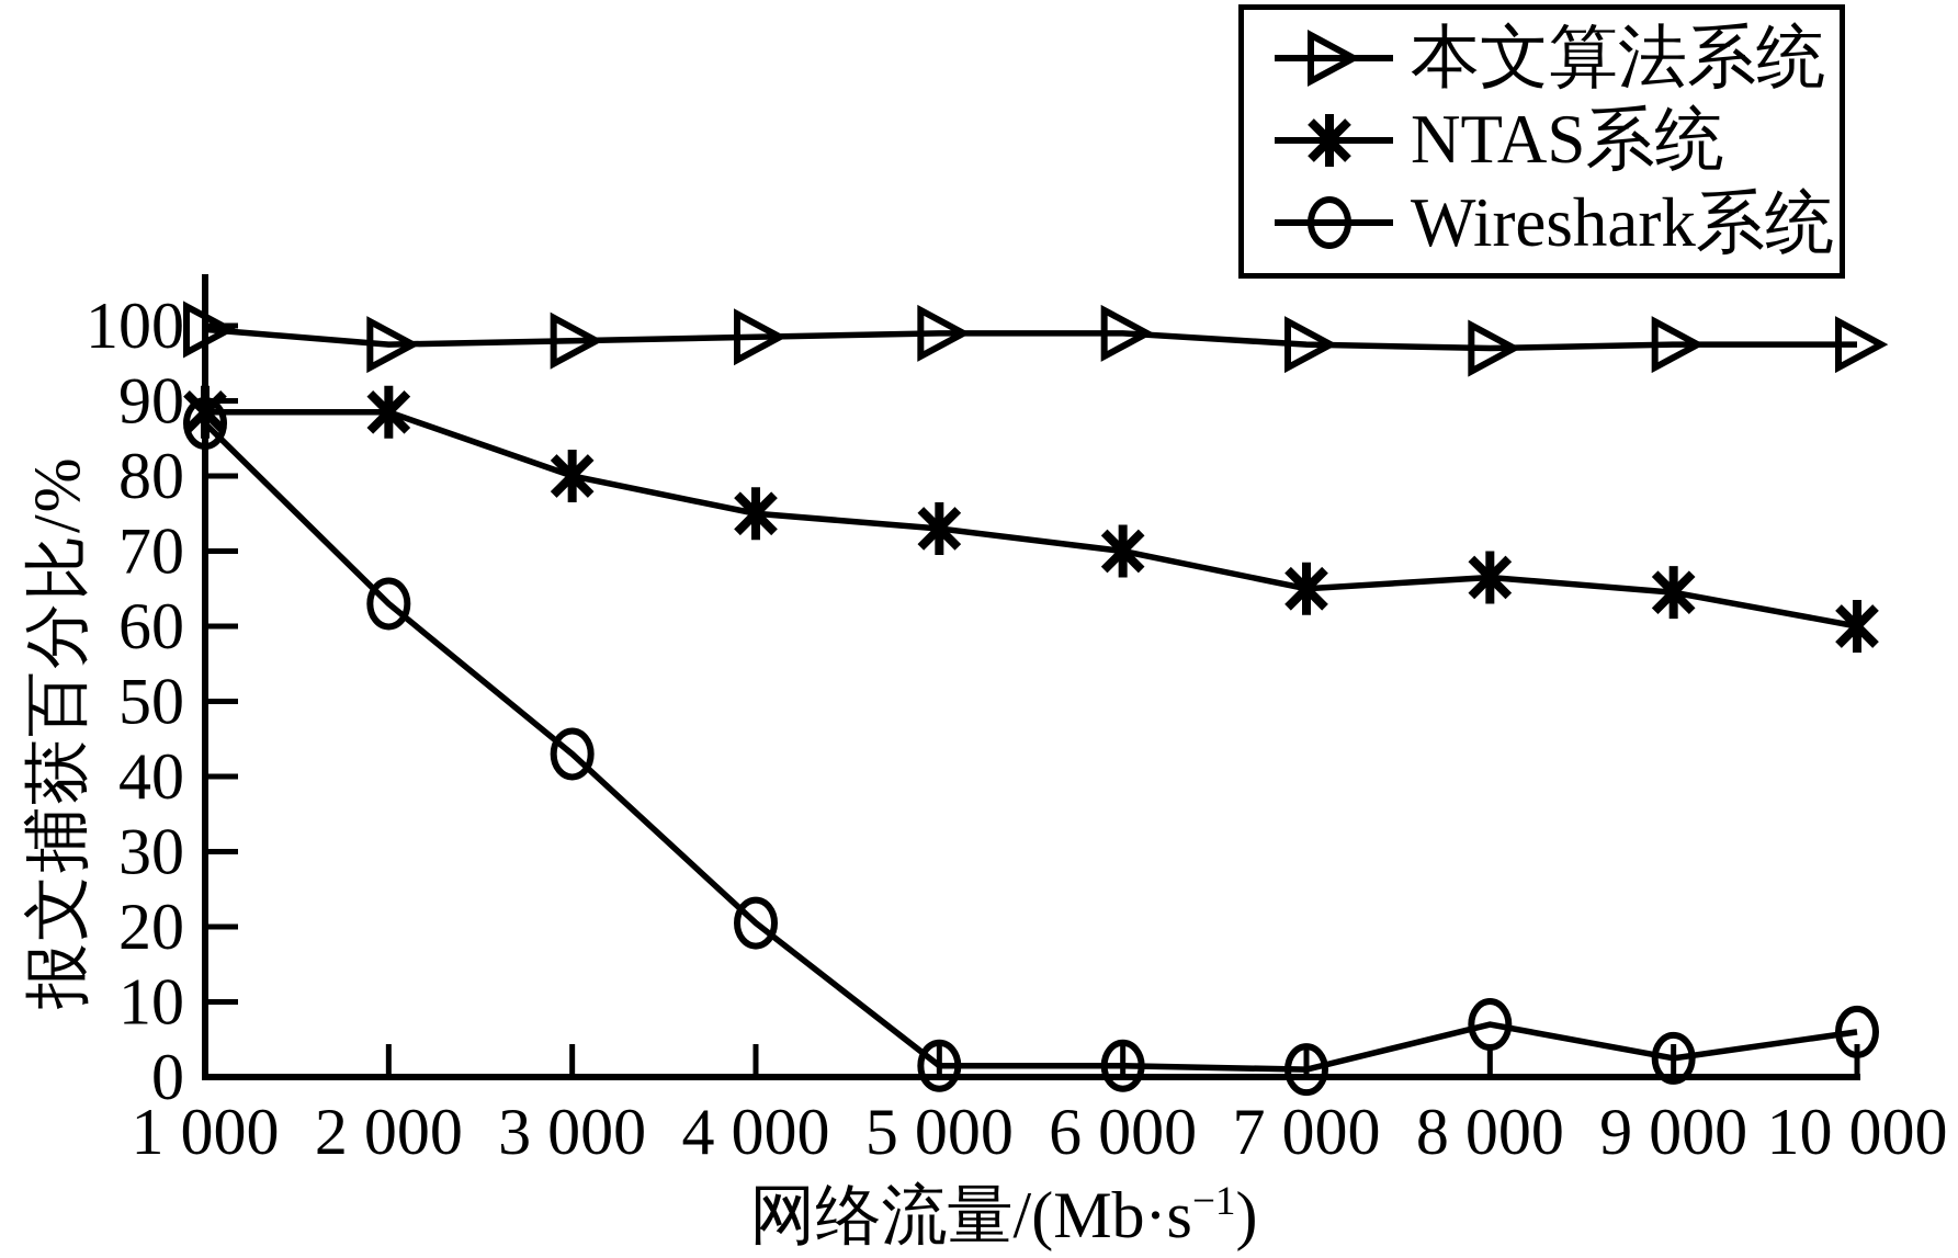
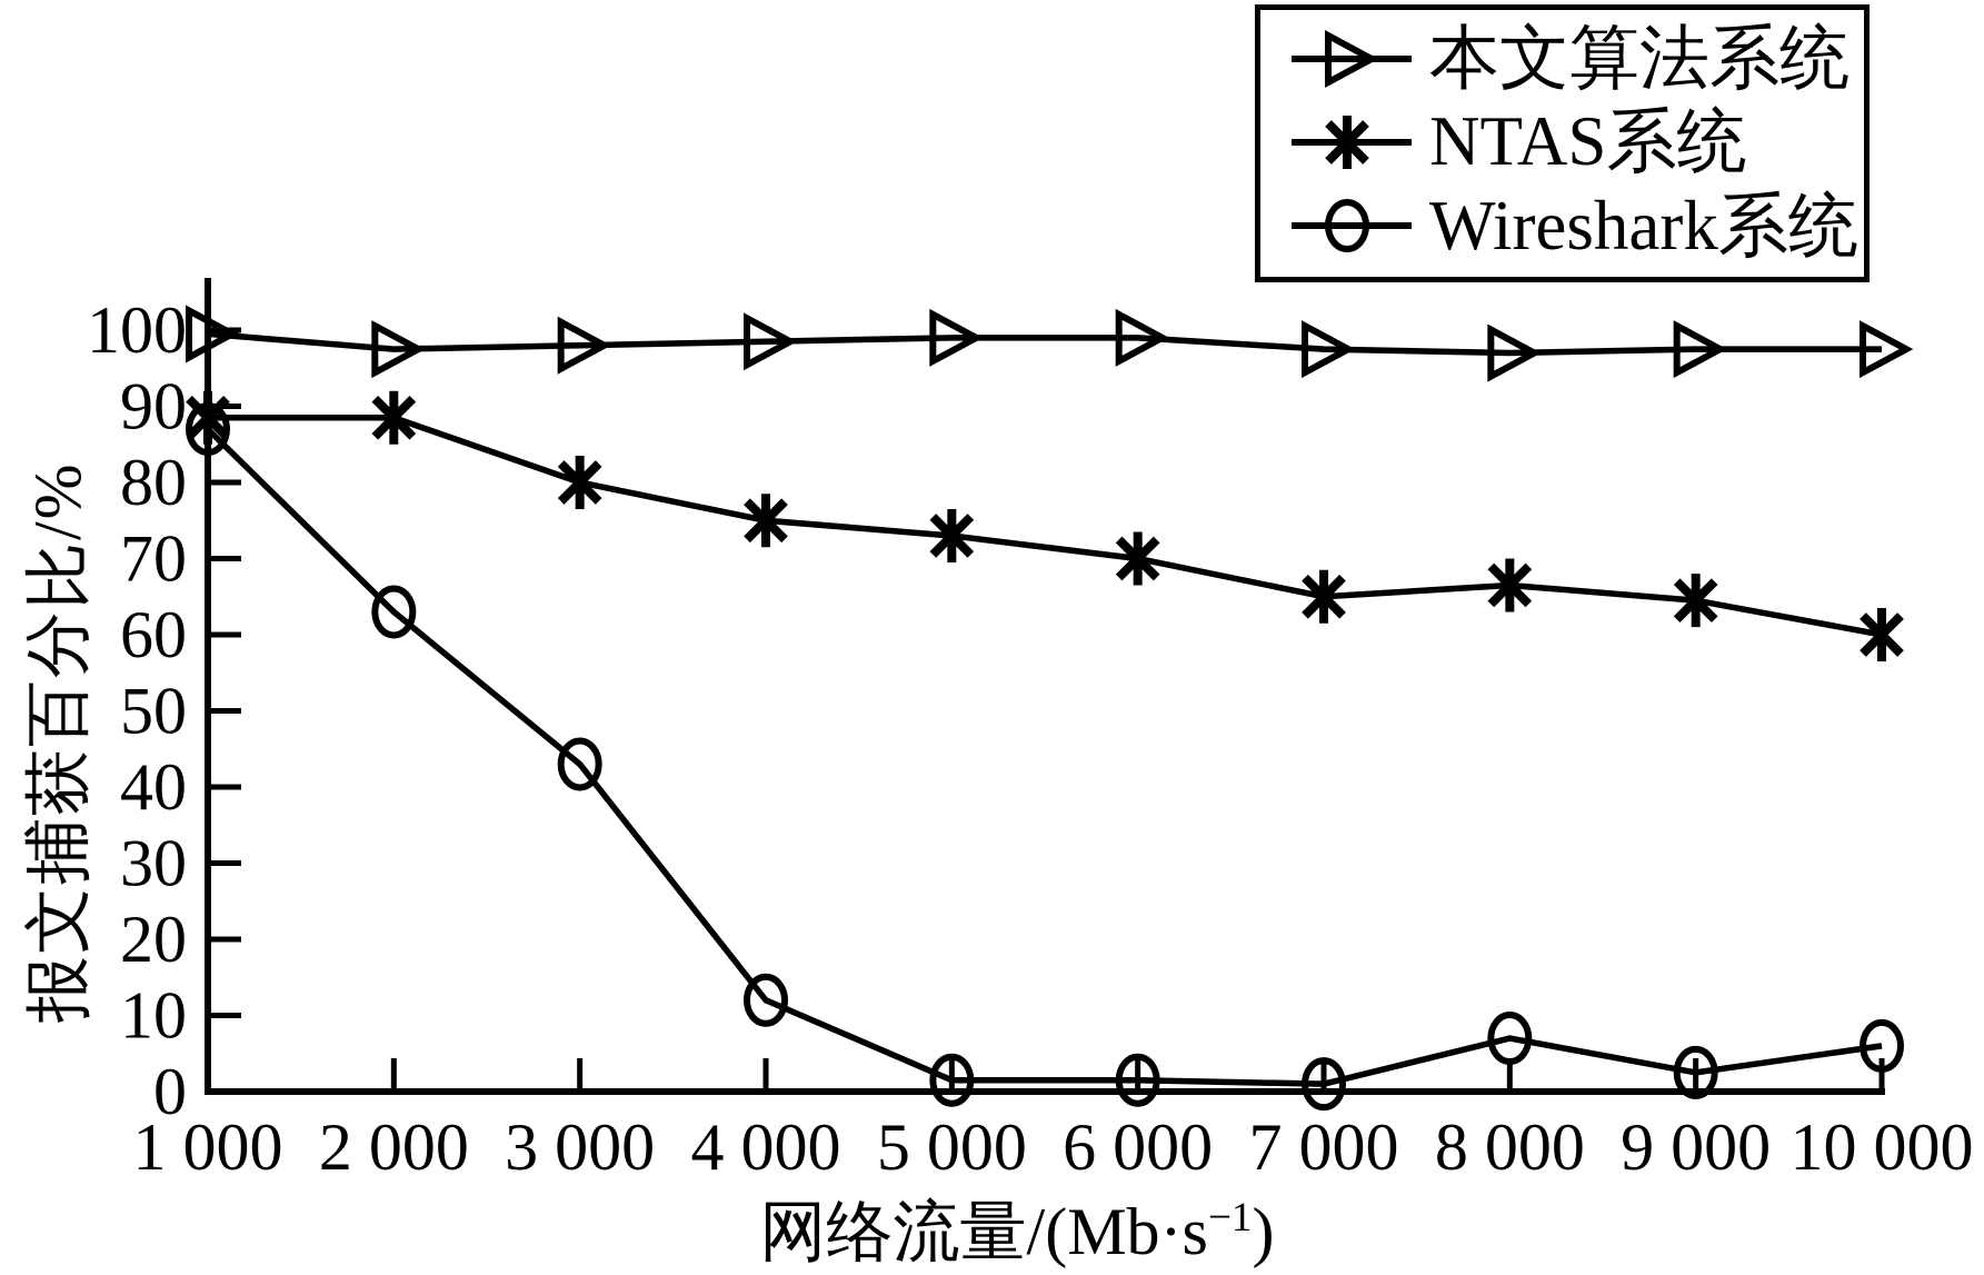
Wireshark系统/4000: 20 -> 12
